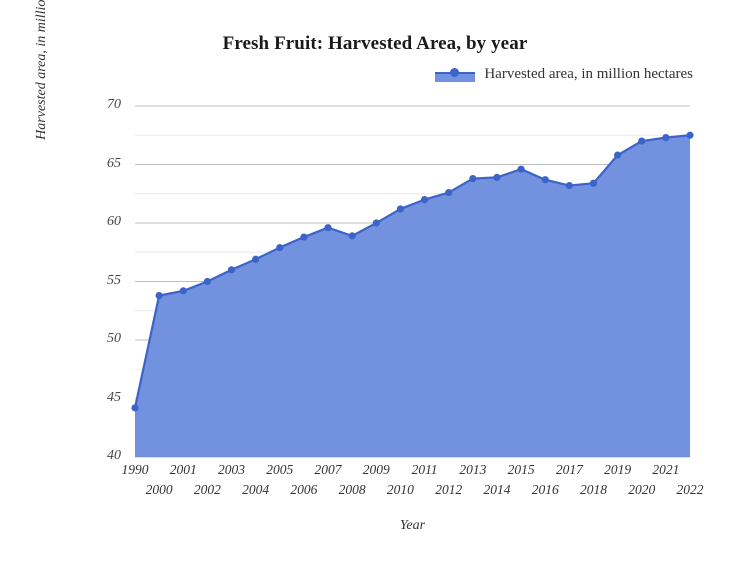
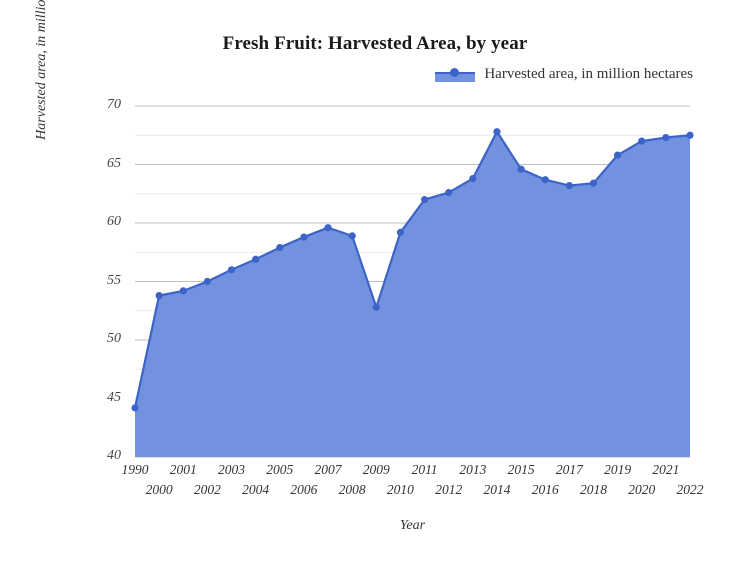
2009: 60.0 -> 52.8
2010: 61.2 -> 59.2
2014: 63.9 -> 67.8
